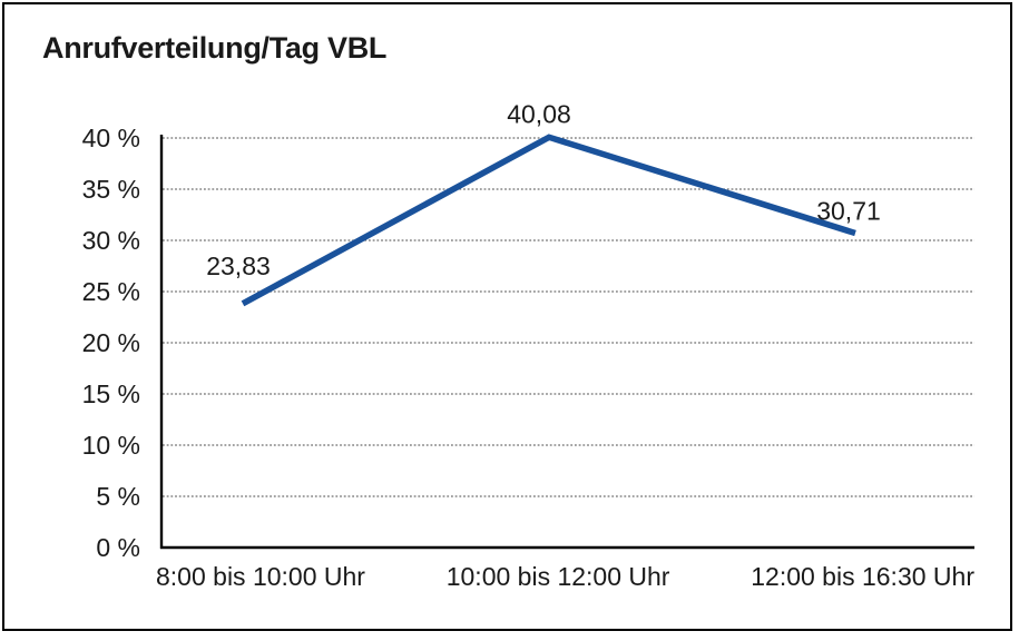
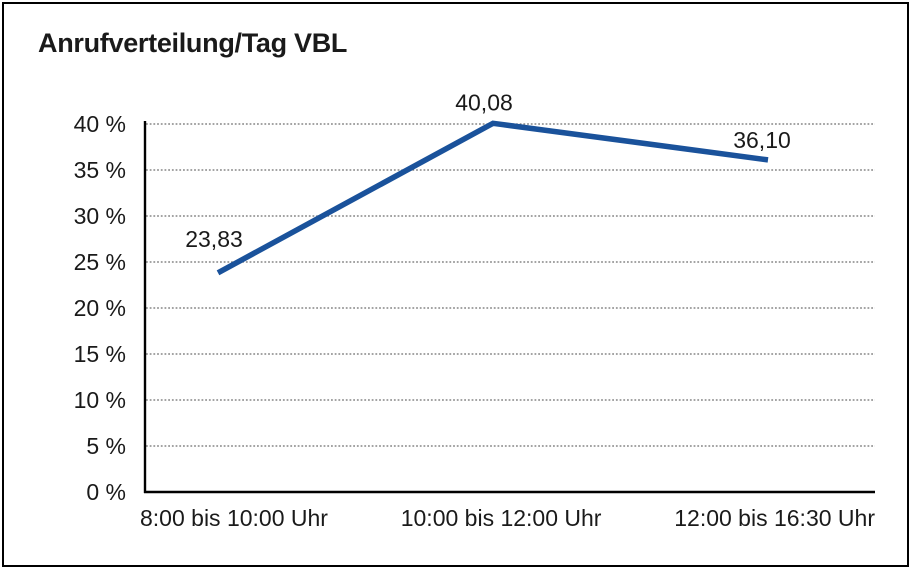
12:00 bis 16:30 Uhr: 30,71 -> 36,10
